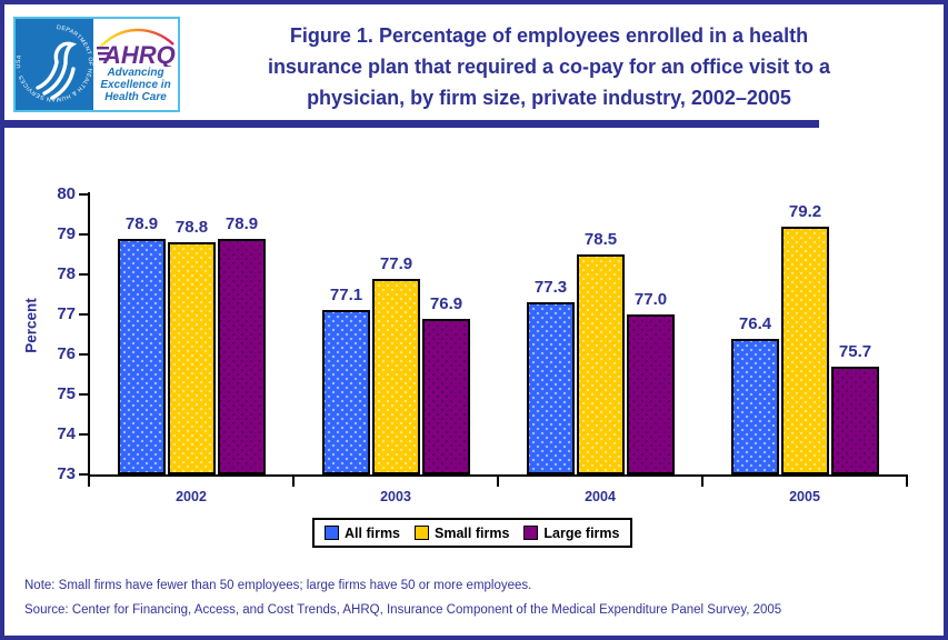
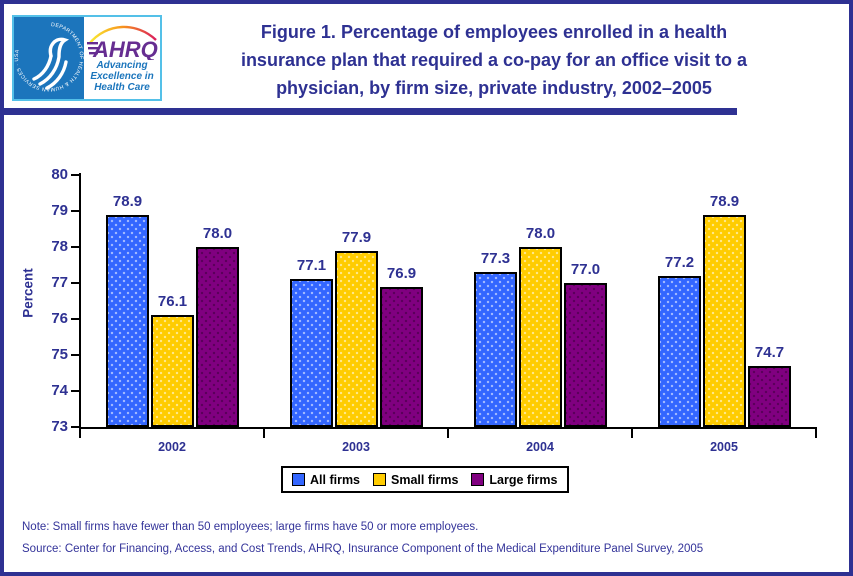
Small firms/2002: 78.8 -> 76.1
Large firms/2002: 78.9 -> 78.0
Small firms/2004: 78.5 -> 78.0
All firms/2005: 76.4 -> 77.2
Small firms/2005: 79.2 -> 78.9
Large firms/2005: 75.7 -> 74.7
